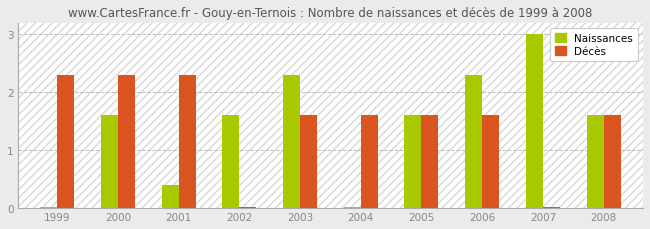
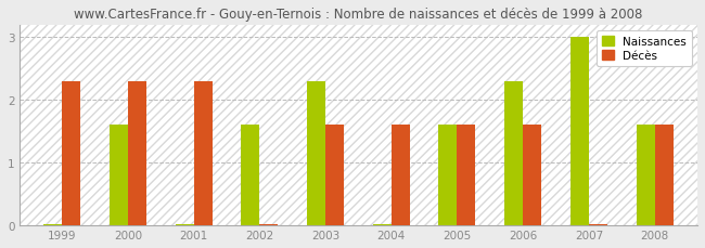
Naissances/2001: 0.40 -> 0.02
